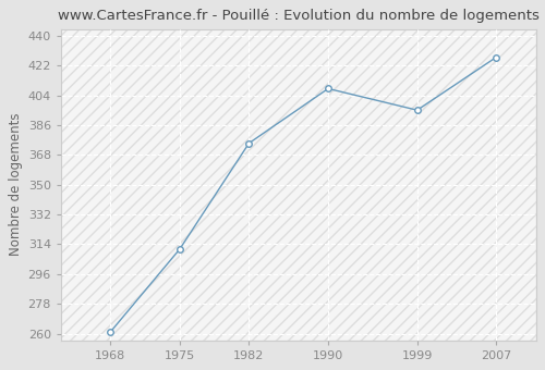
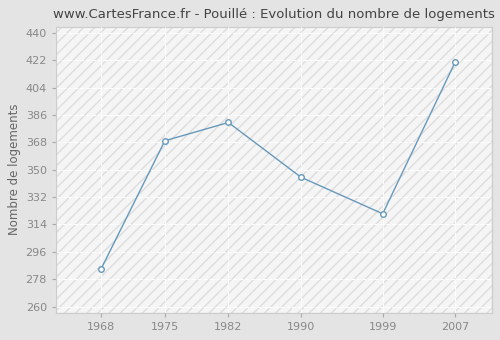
1968: 261 -> 285
1975: 311 -> 369
1982: 375 -> 381
1990: 408 -> 345
1999: 395 -> 321
2007: 427 -> 421
